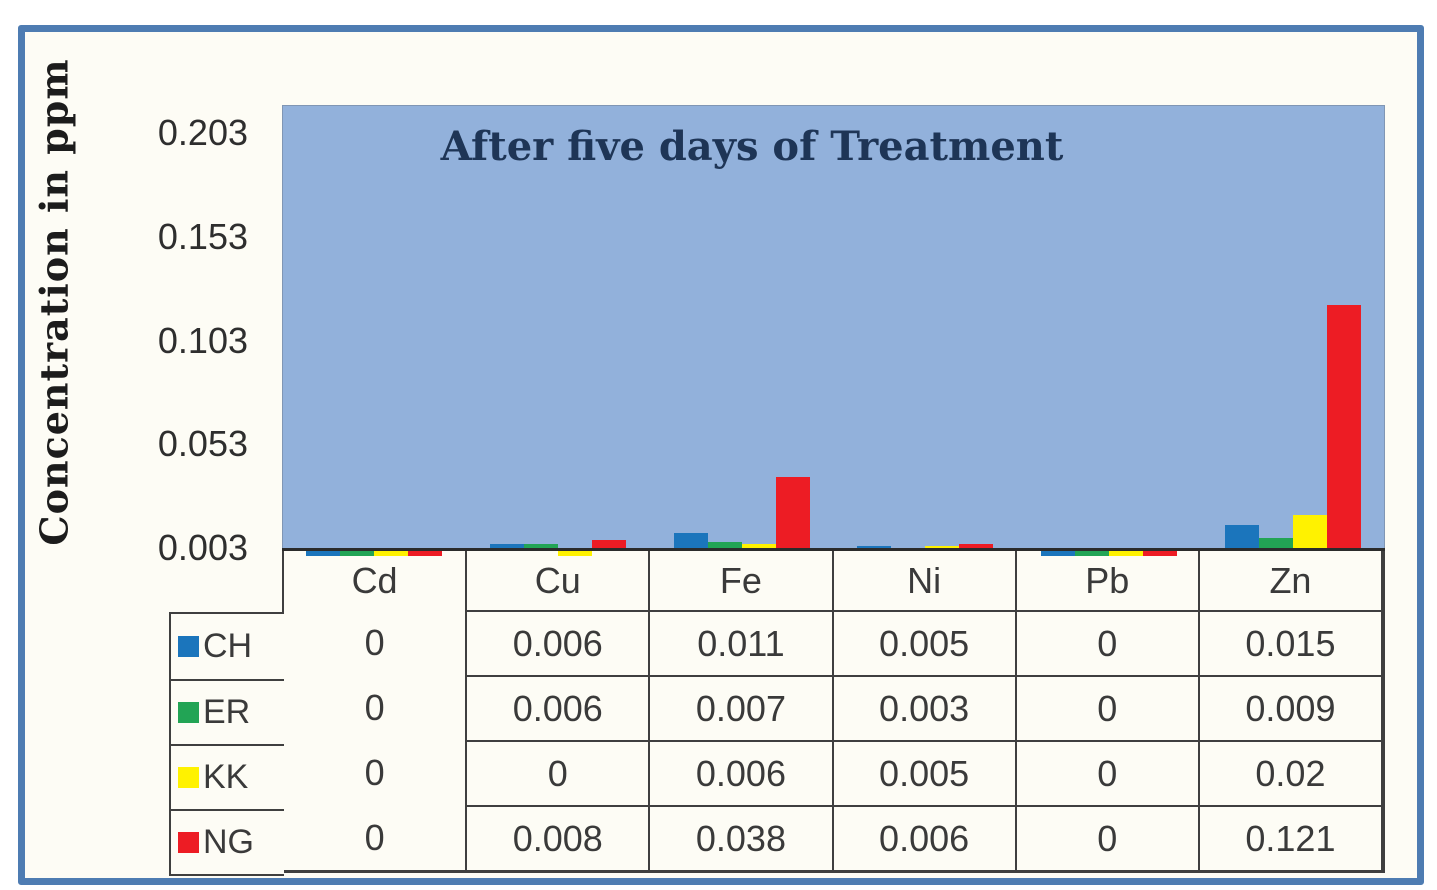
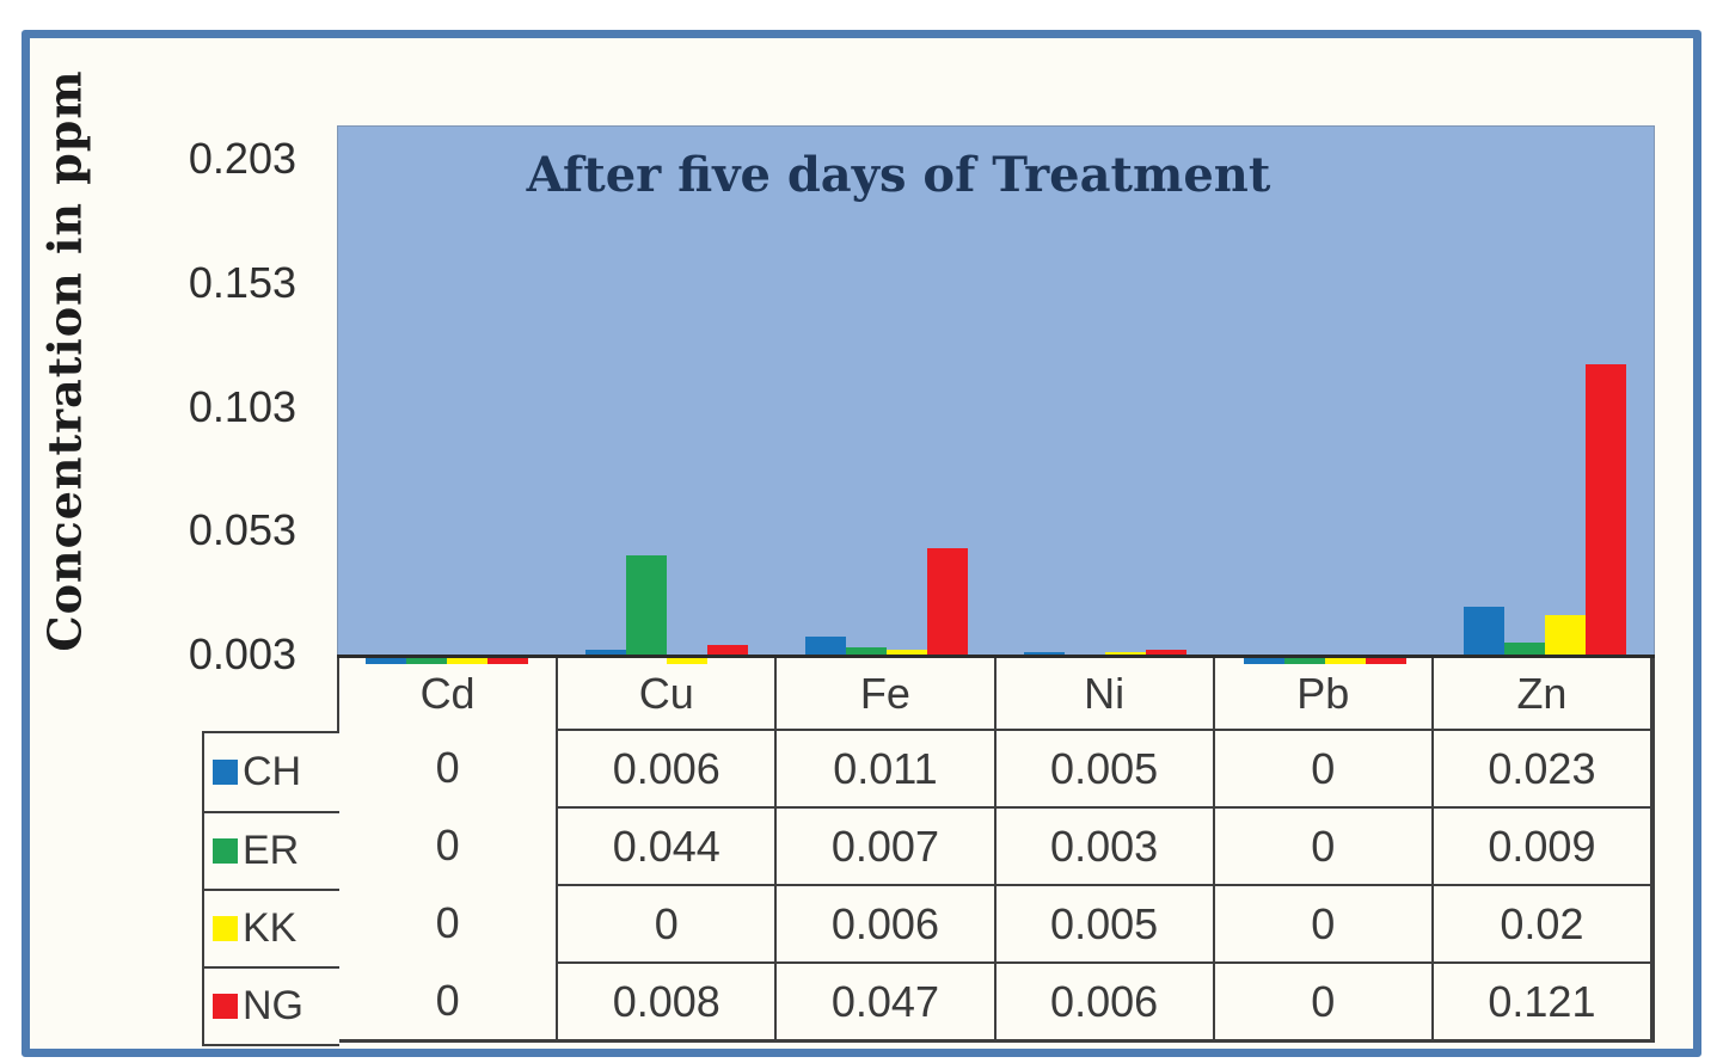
ER/Cu: 0.006 -> 0.044
NG/Fe: 0.038 -> 0.047
CH/Zn: 0.015 -> 0.023
